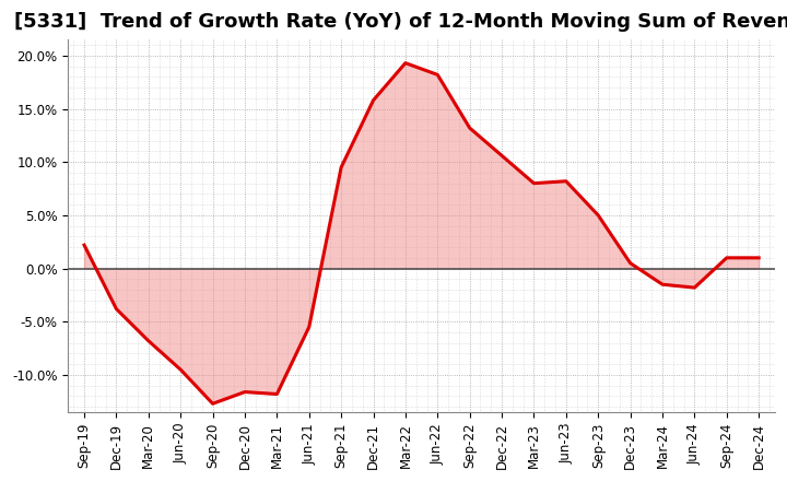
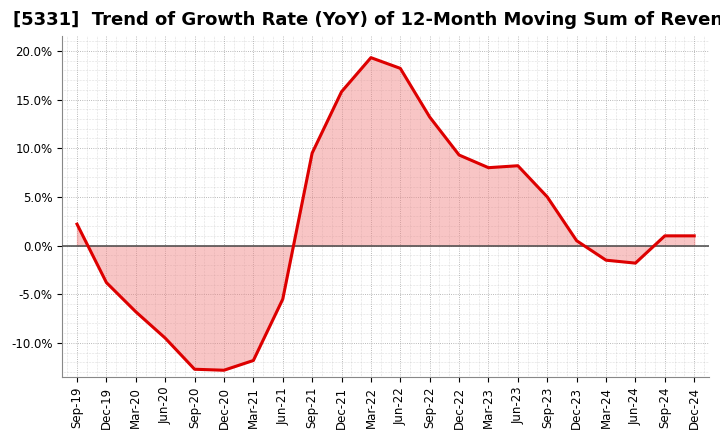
Dec-20: -11.6% -> -12.8%
Dec-22: 10.6% -> 9.3%
